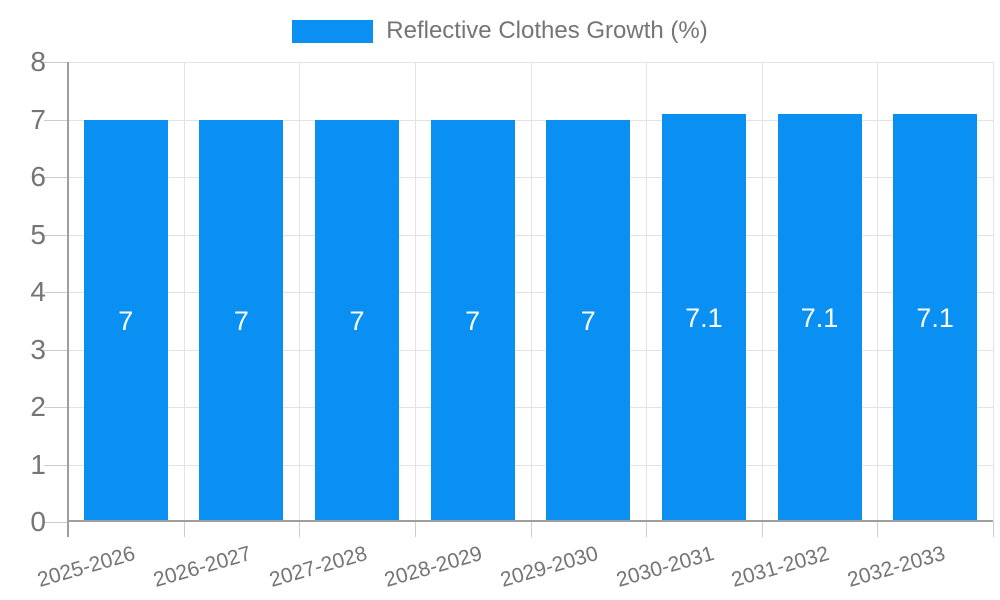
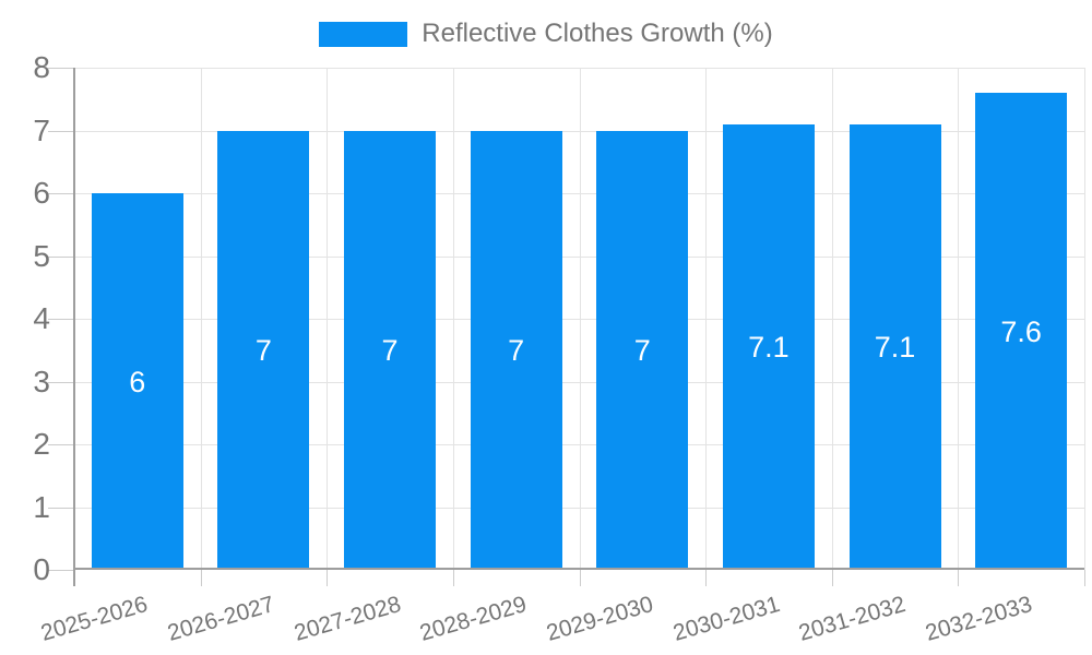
2025-2026: 7 -> 6
2032-2033: 7.1 -> 7.6
